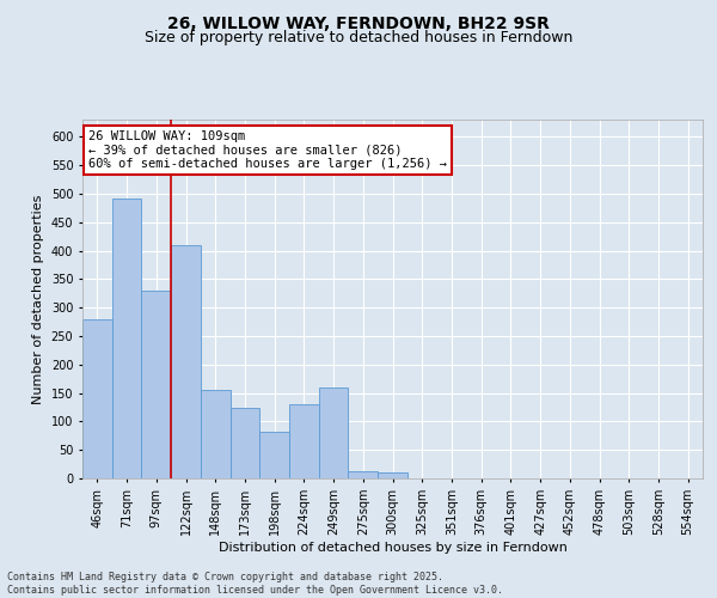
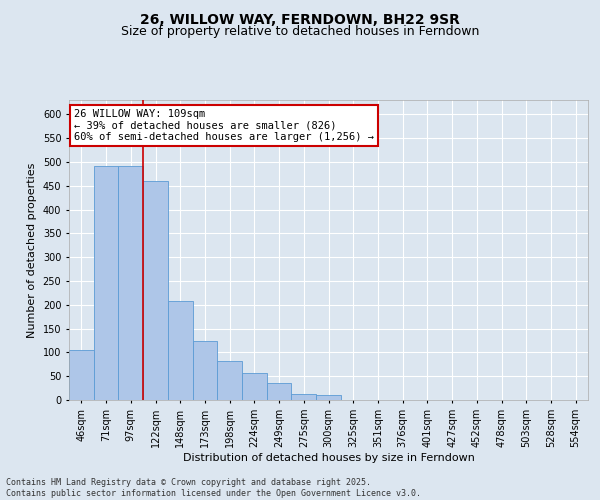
46sqm: 280 -> 105
97sqm: 330 -> 492
122sqm: 410 -> 460
148sqm: 155 -> 207
224sqm: 130 -> 57
249sqm: 160 -> 35
